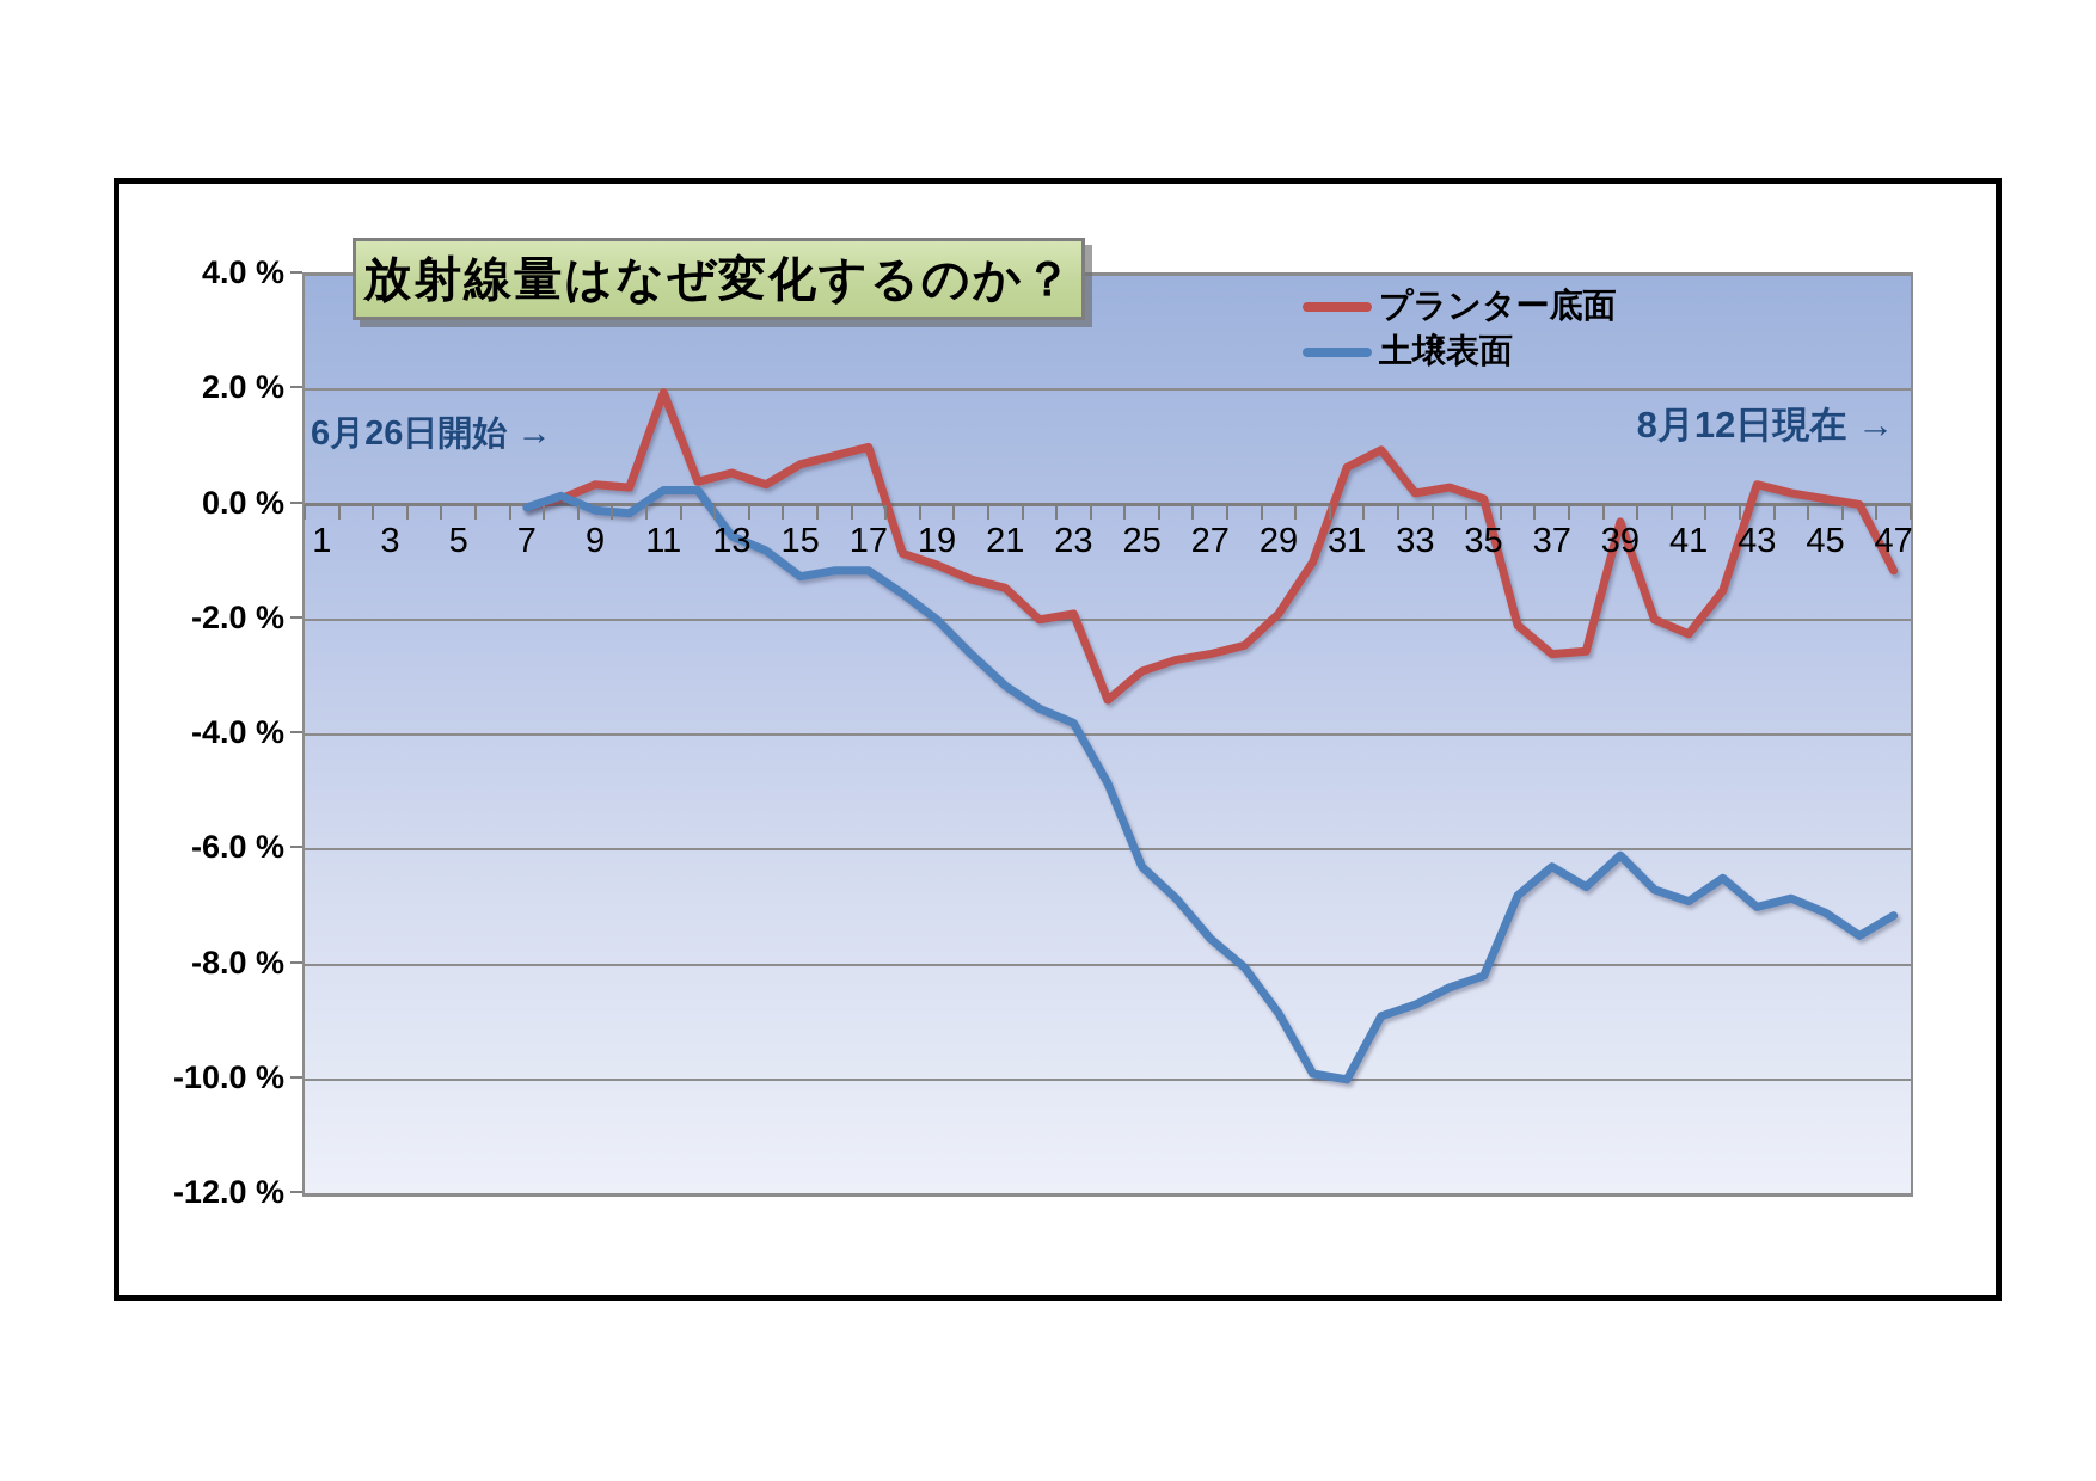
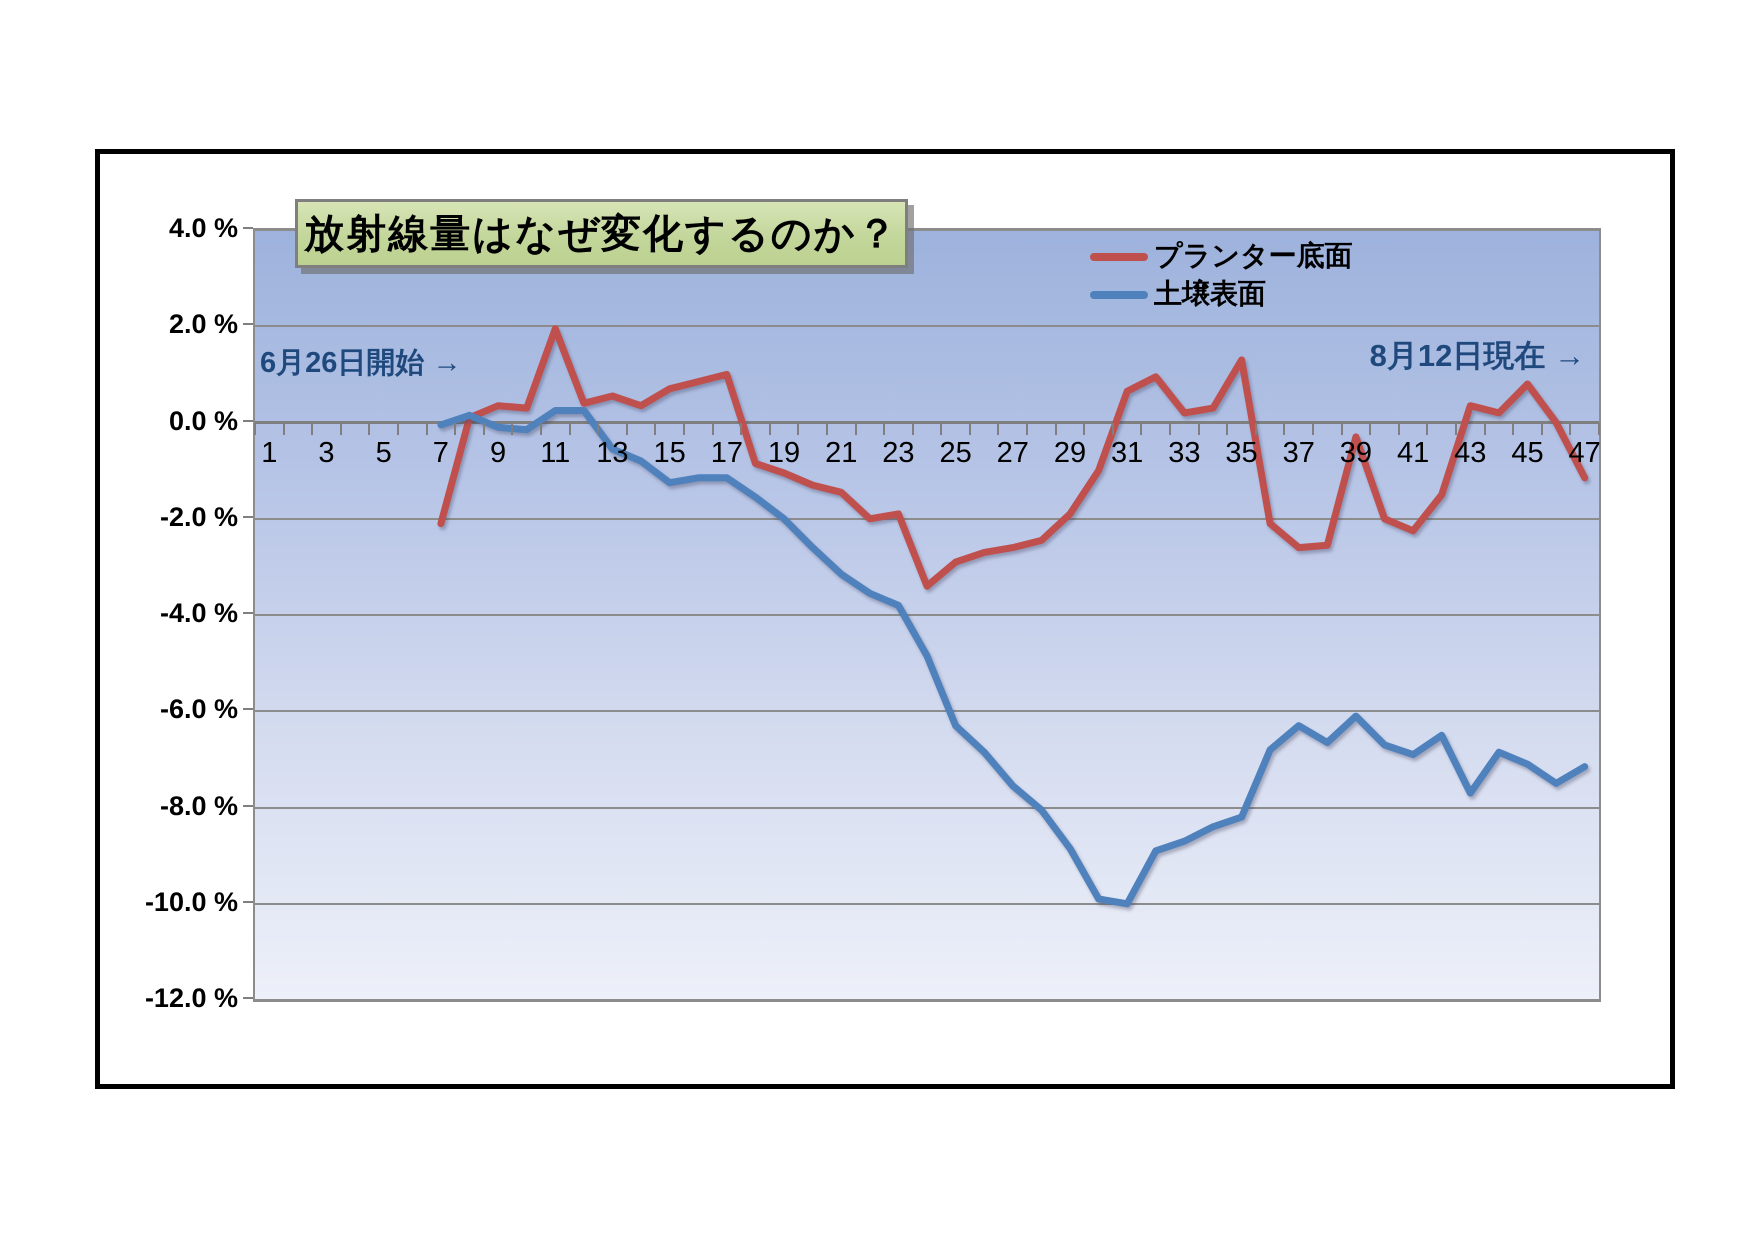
プランター底面/7: -0.1% -> -2.1%
プランター底面/35: 0.1% -> 1.3%
土壌表面/43: -7.0% -> -7.7%
プランター底面/45: 0.1% -> 0.8%
